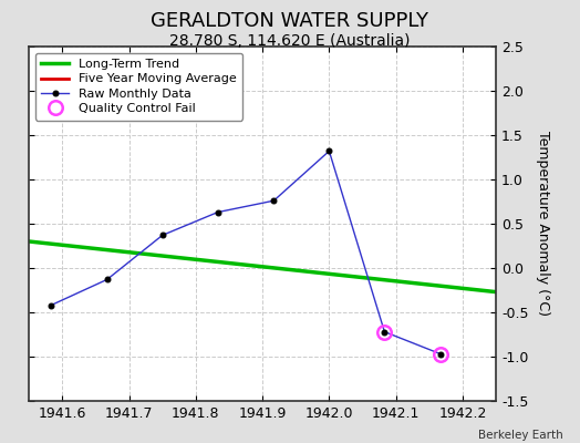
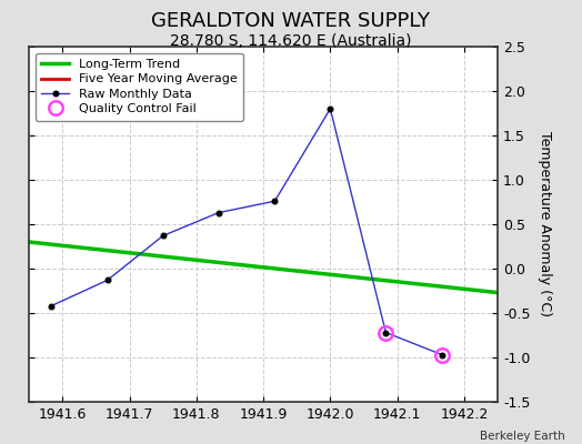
1942.0: 1.32 -> 1.80
